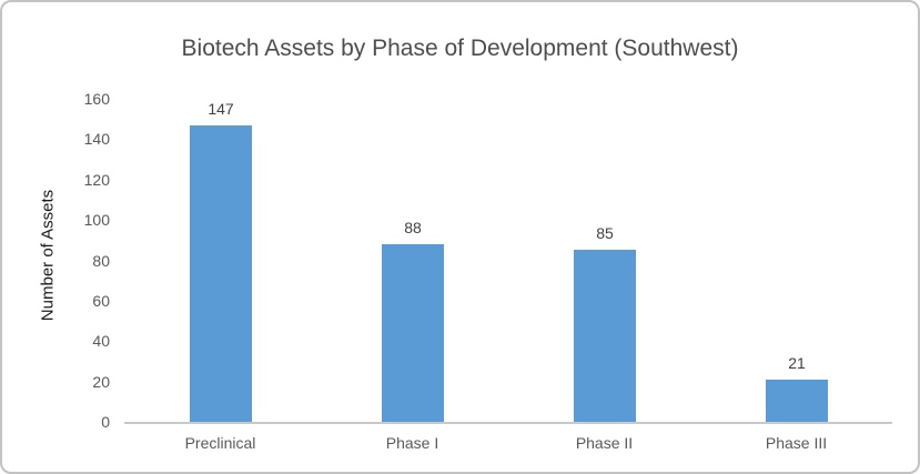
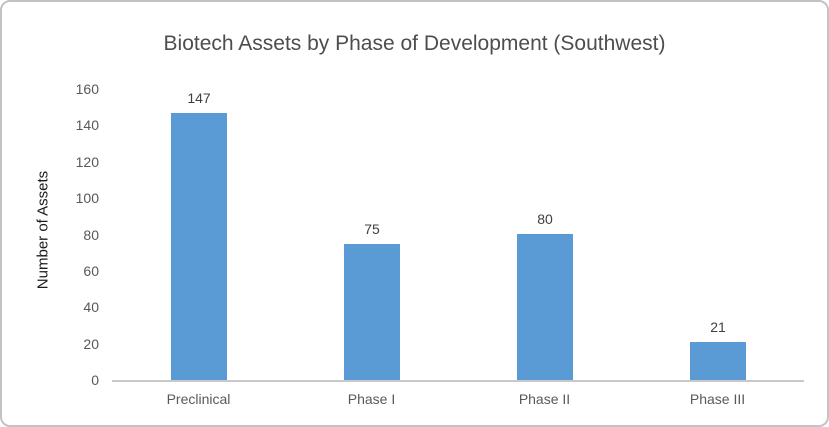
Phase I: 88 -> 75
Phase II: 85 -> 80
